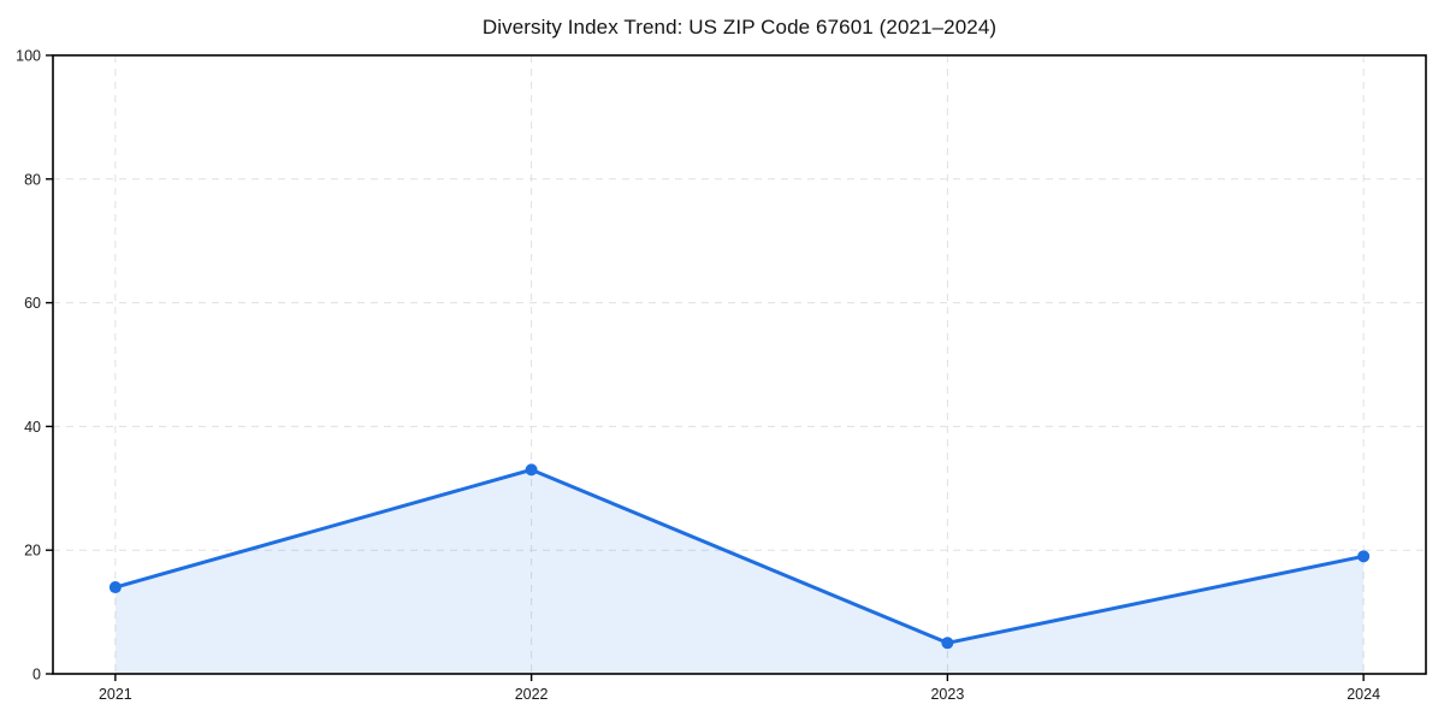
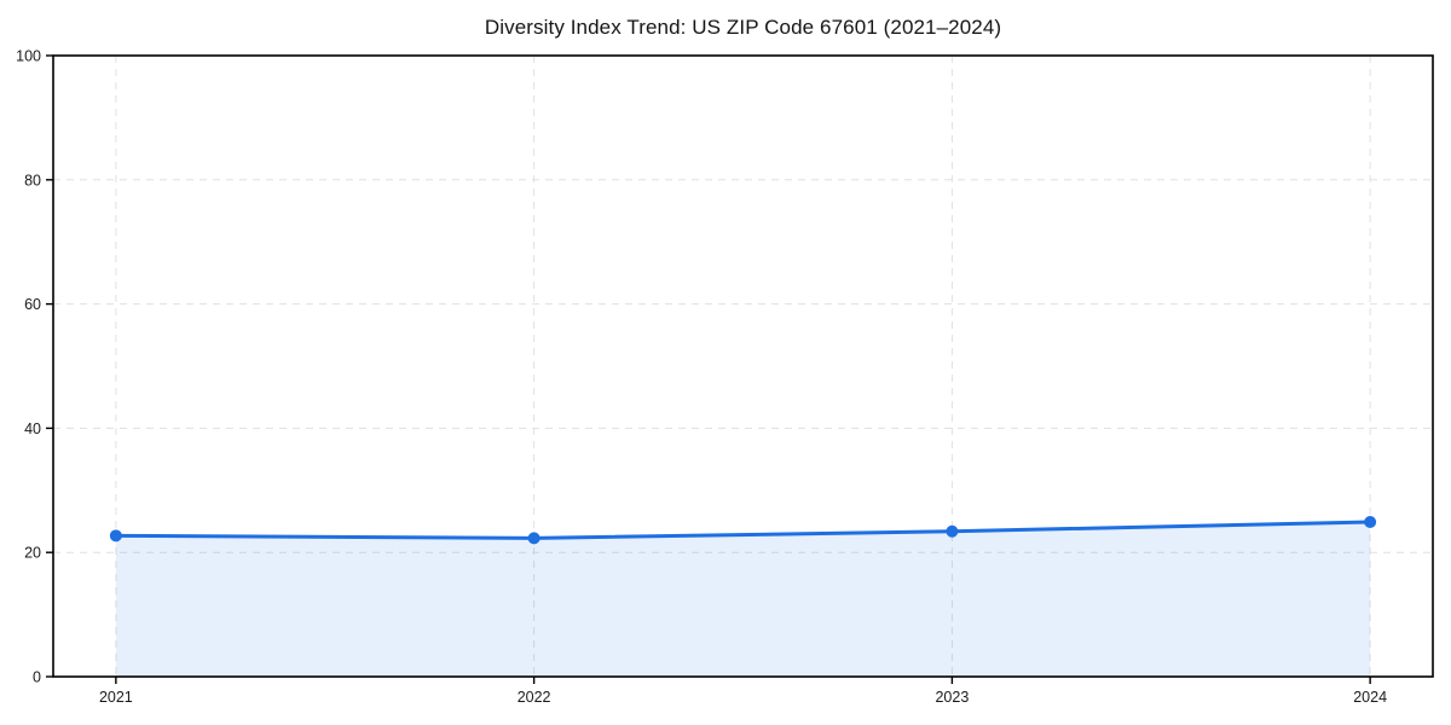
2021: 14 -> 23
2022: 33 -> 22
2023: 5 -> 23
2024: 19 -> 25
